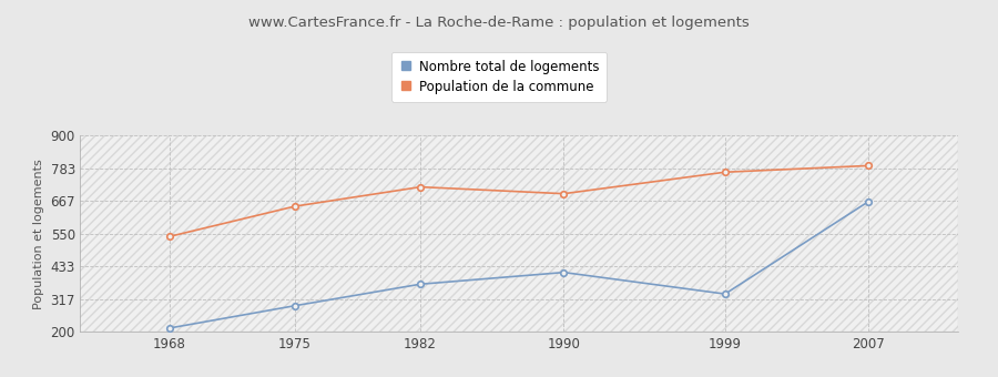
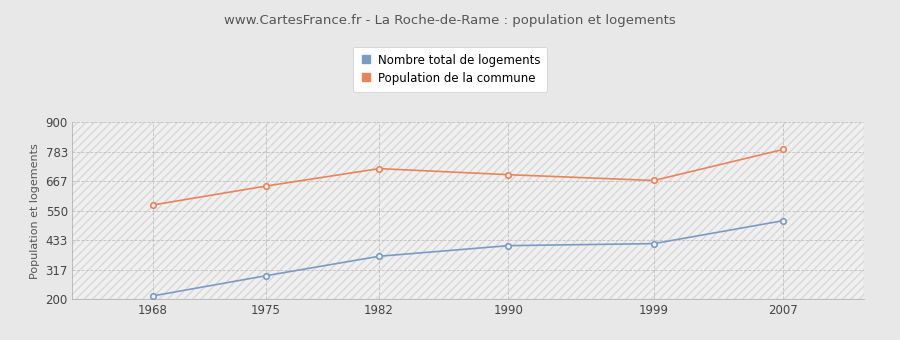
Population de la commune/1968: 540 -> 573
Nombre total de logements/1999: 335 -> 420
Population de la commune/1999: 770 -> 670
Nombre total de logements/2007: 665 -> 511
